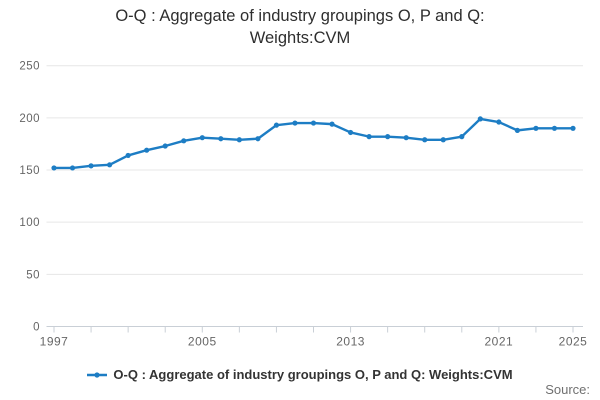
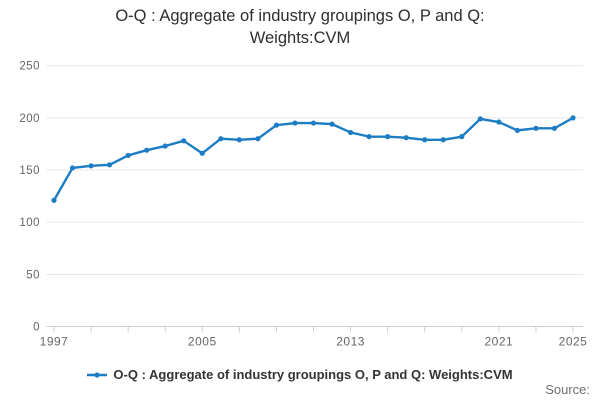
1997: 152 -> 121
2005: 181 -> 166
2025: 190 -> 200
